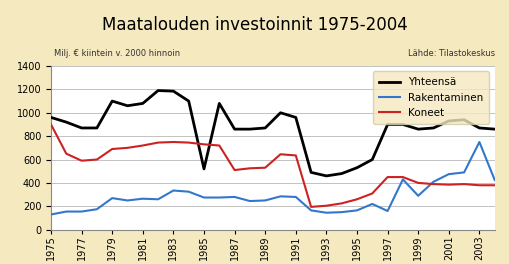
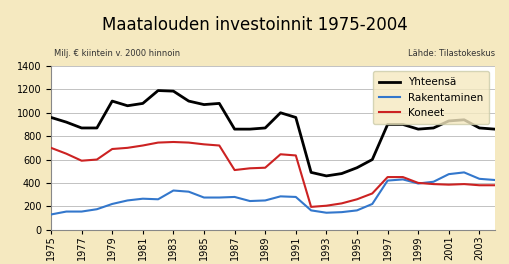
Koneet/1975: 900 -> 700
Rakentaminen/1979: 270 -> 220
Yhteensä/1985: 520 -> 1070
Rakentaminen/1997: 160 -> 420
Rakentaminen/1999: 290 -> 400
Rakentaminen/2003: 750 -> 440
